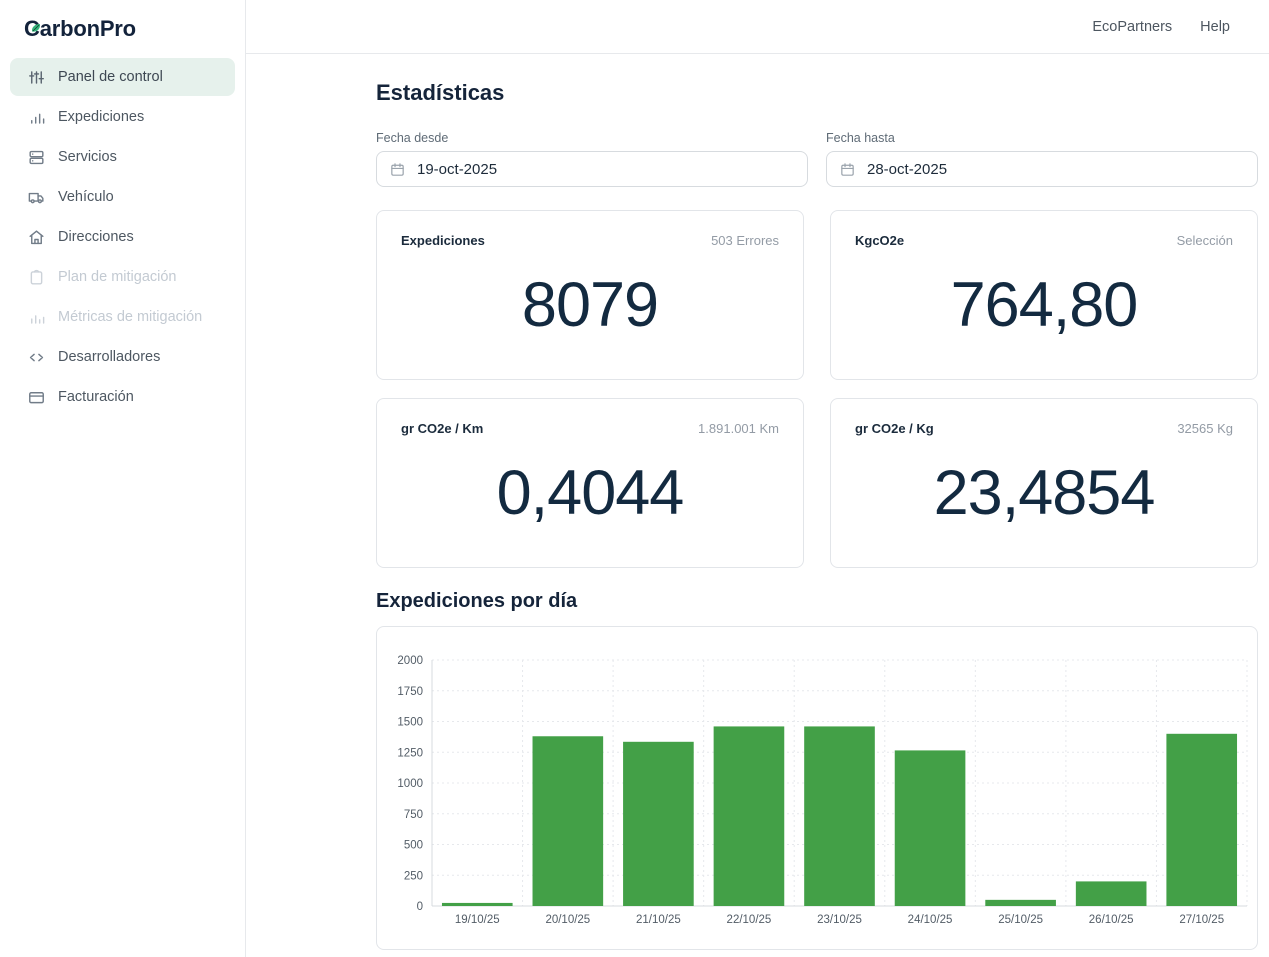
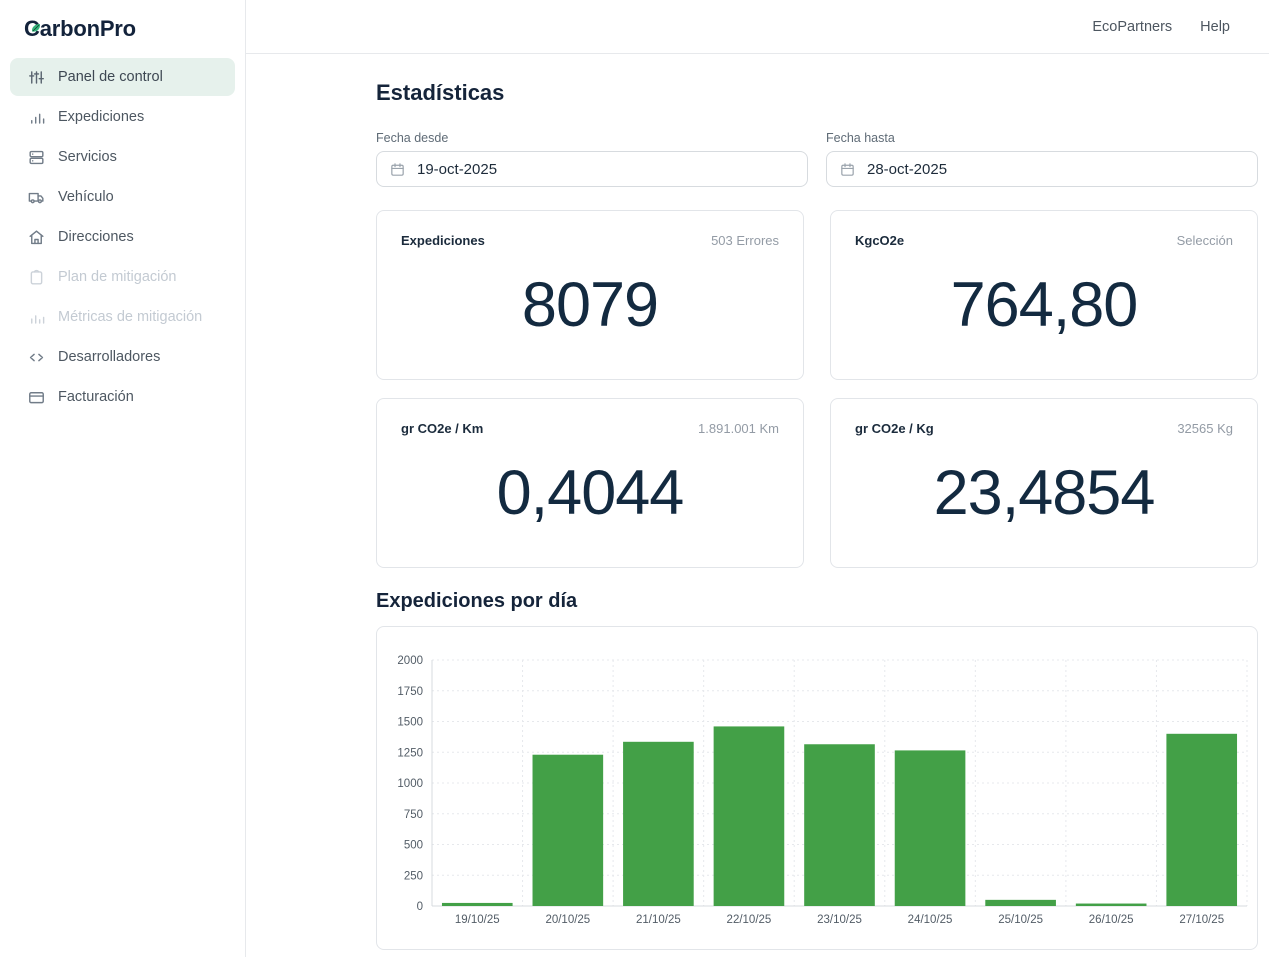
20/10/25: 1380 -> 1230
23/10/25: 1460 -> 1320
26/10/25: 200 -> 20
